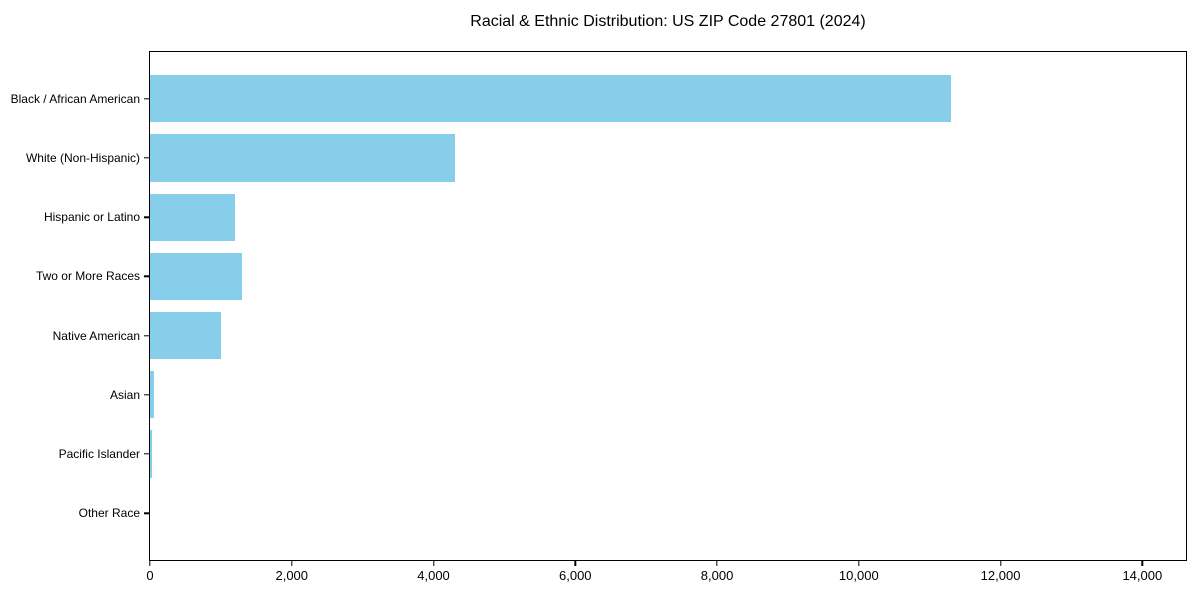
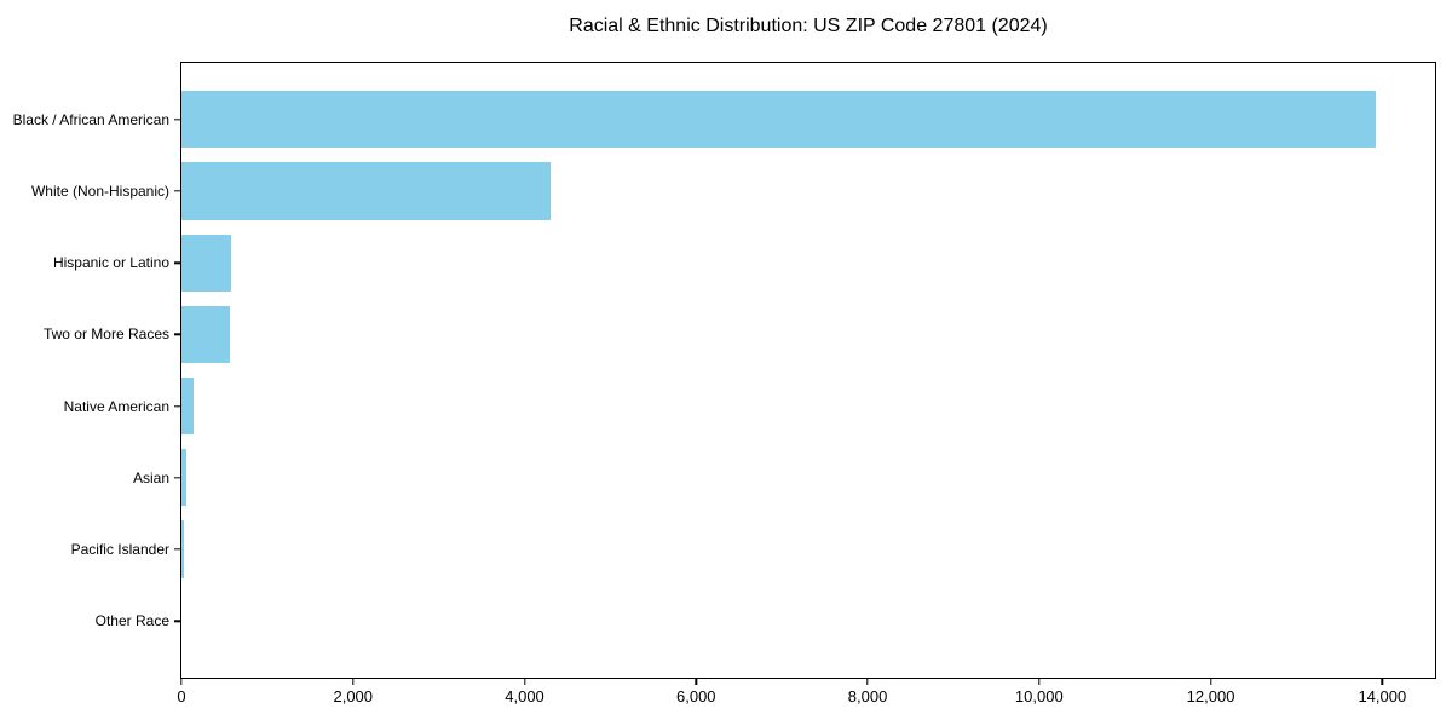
Black / African American: 11300 -> 13900
Hispanic or Latino: 1200 -> 600
Two or More Races: 1300 -> 600
Native American: 1000 -> 100
